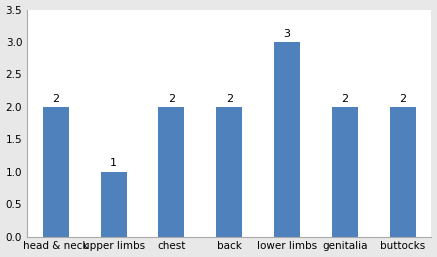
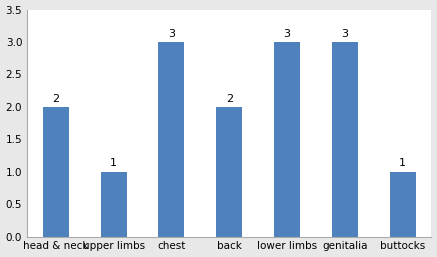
chest: 2 -> 3
genitalia: 2 -> 3
buttocks: 2 -> 1
